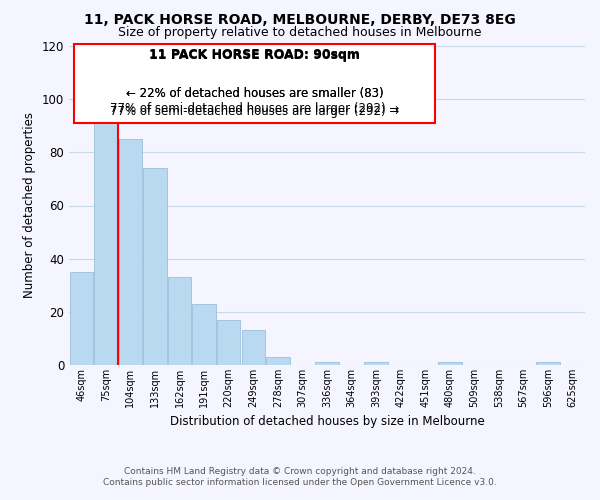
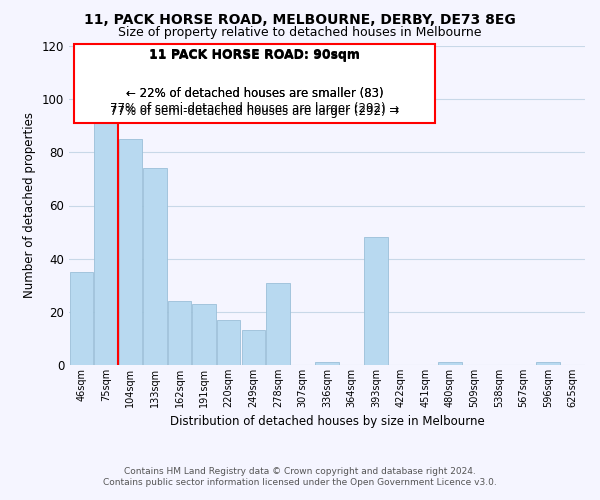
162sqm: 33 -> 24
278sqm: 3 -> 31
393sqm: 1 -> 48
